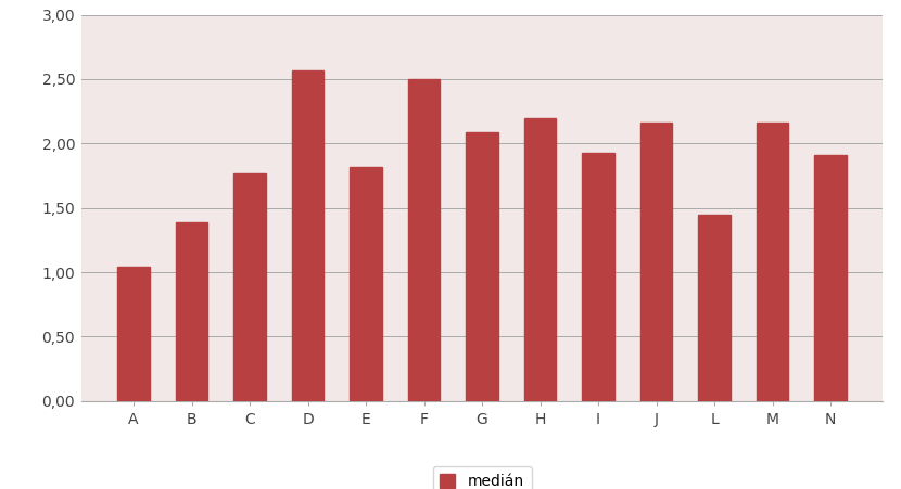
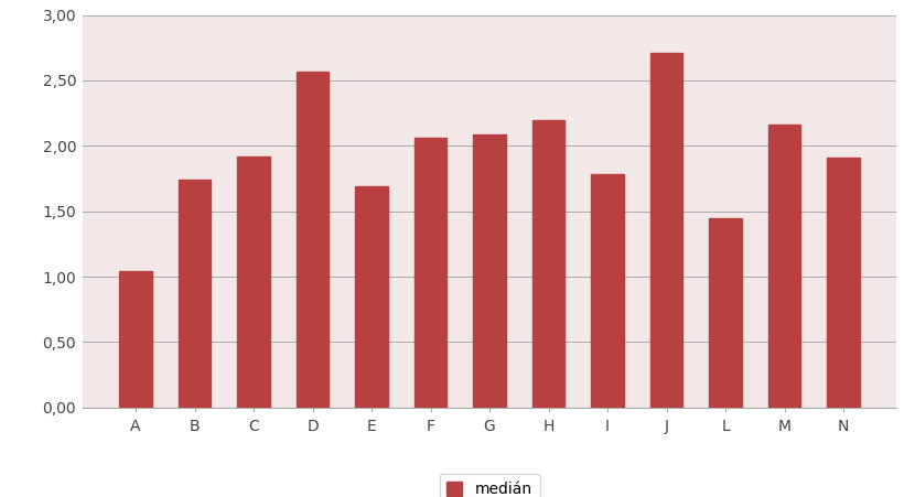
B: 1,39 -> 1,74
C: 1,77 -> 1,92
E: 1,82 -> 1,69
F: 2,50 -> 2,06
I: 1,93 -> 1,78
J: 2,16 -> 2,71
